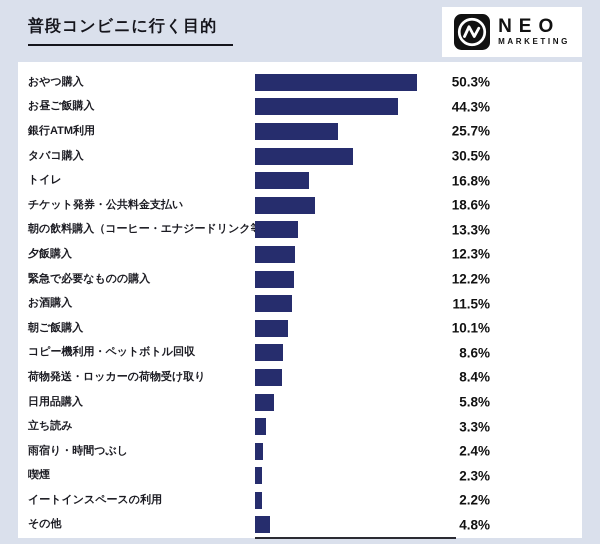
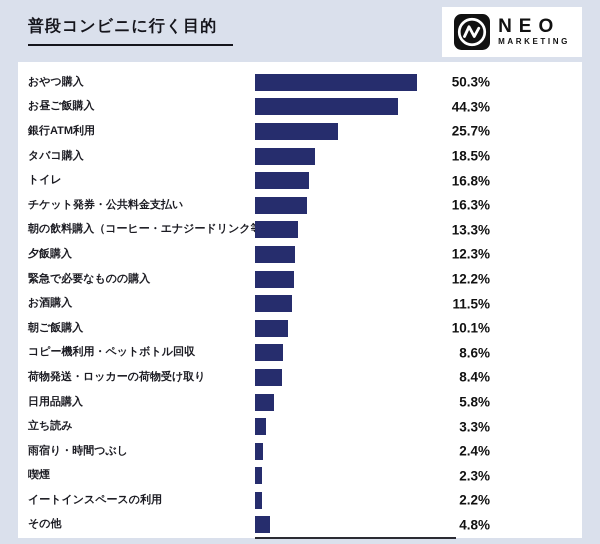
タバコ購入: 30.5% -> 18.5%
チケット発券・公共料金支払い: 18.6% -> 16.3%
